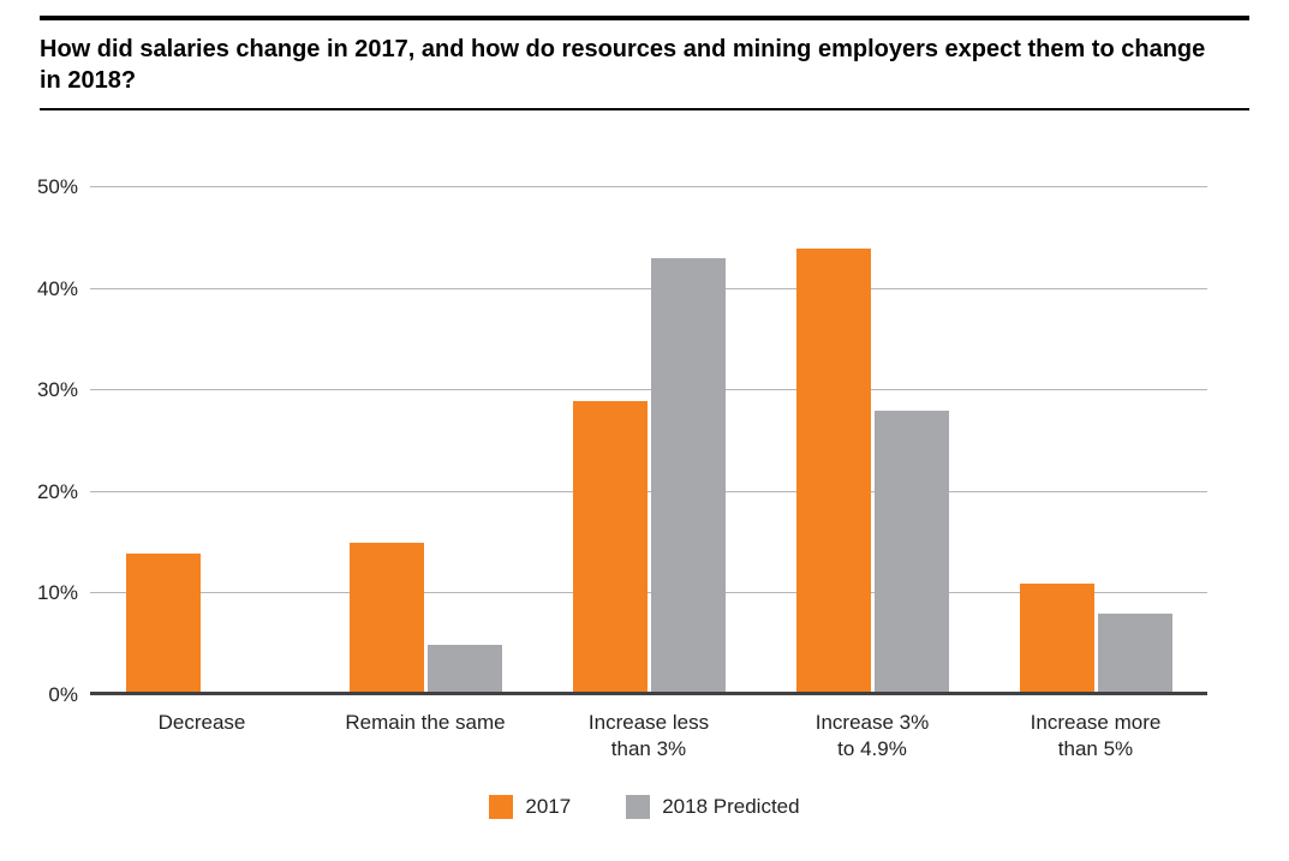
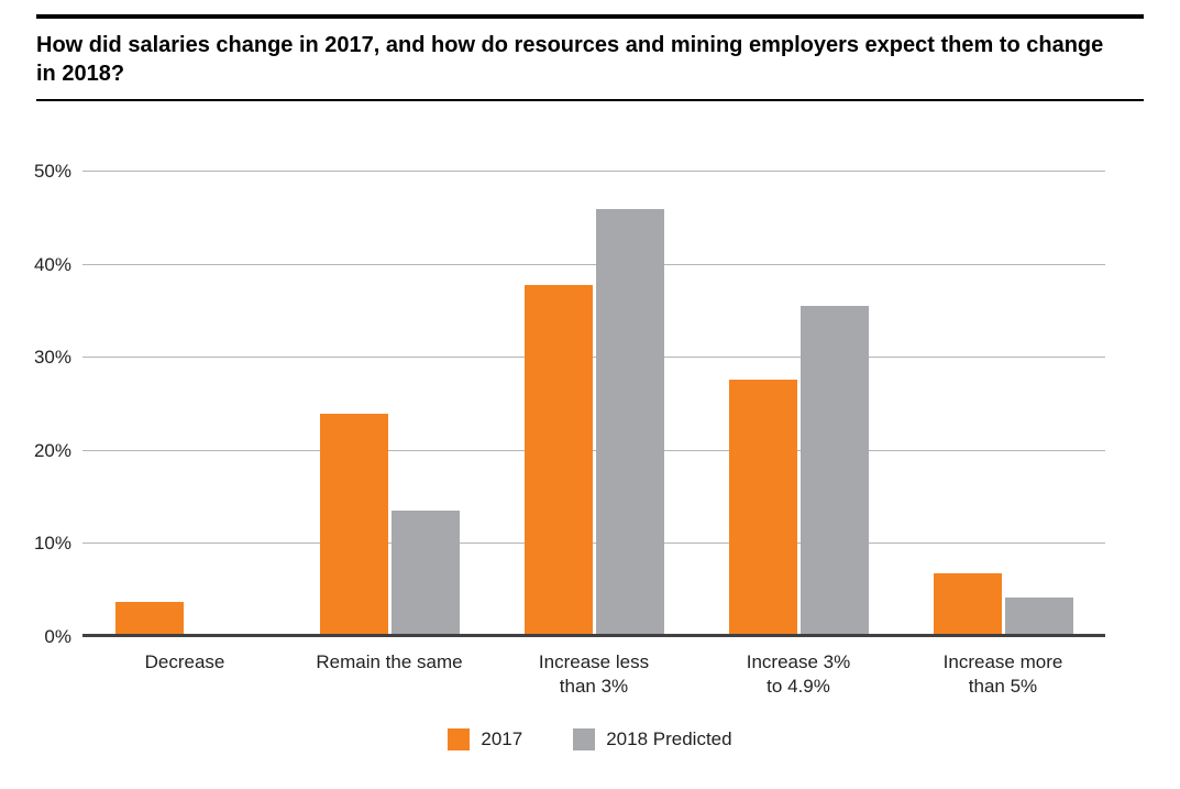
2017/Decrease: 14% -> 4%
2017/Remain the same: 15% -> 24%
2018 Predicted/Remain the same: 5% -> 14%
2017/Increase less than 3%: 29% -> 38%
2018 Predicted/Increase less than 3%: 43% -> 46%
2017/Increase 3% to 4.9%: 44% -> 28%
2018 Predicted/Increase 3% to 4.9%: 28% -> 36%
2017/Increase more than 5%: 11% -> 7%
2018 Predicted/Increase more than 5%: 8% -> 4%
